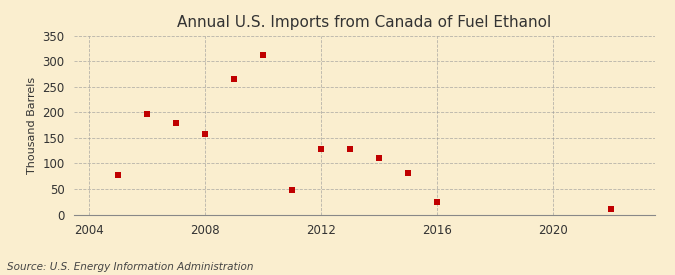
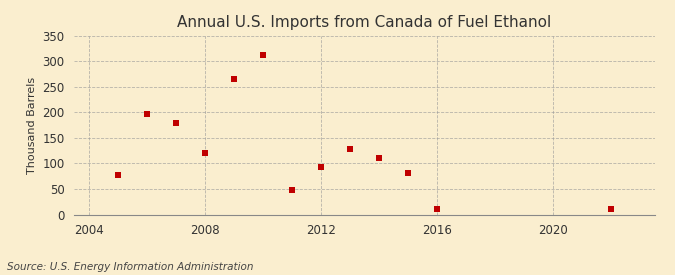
2008: 158 -> 120
2012: 128 -> 93
2016: 24 -> 11
